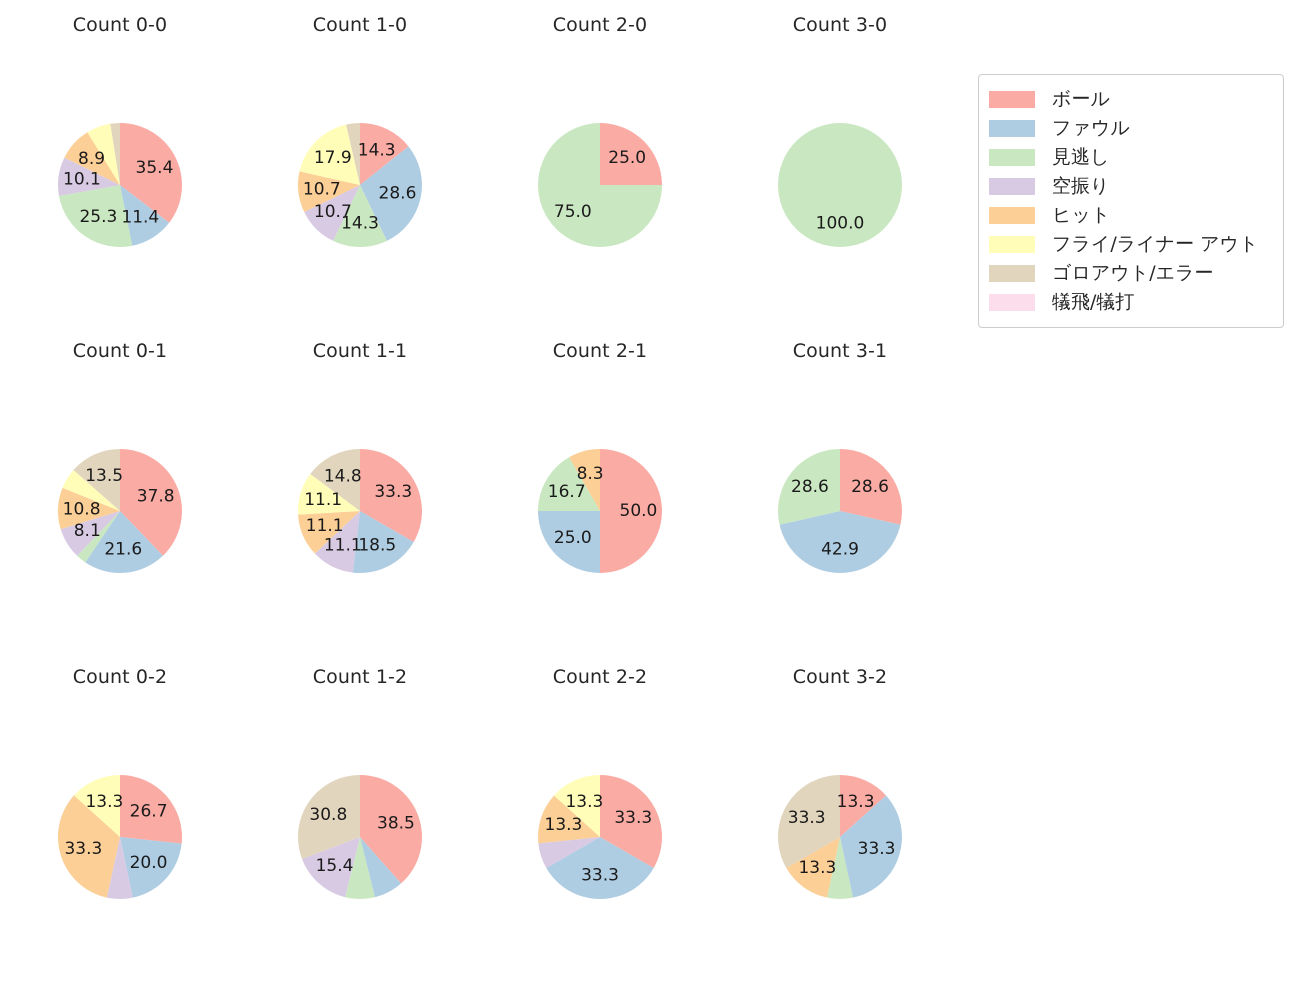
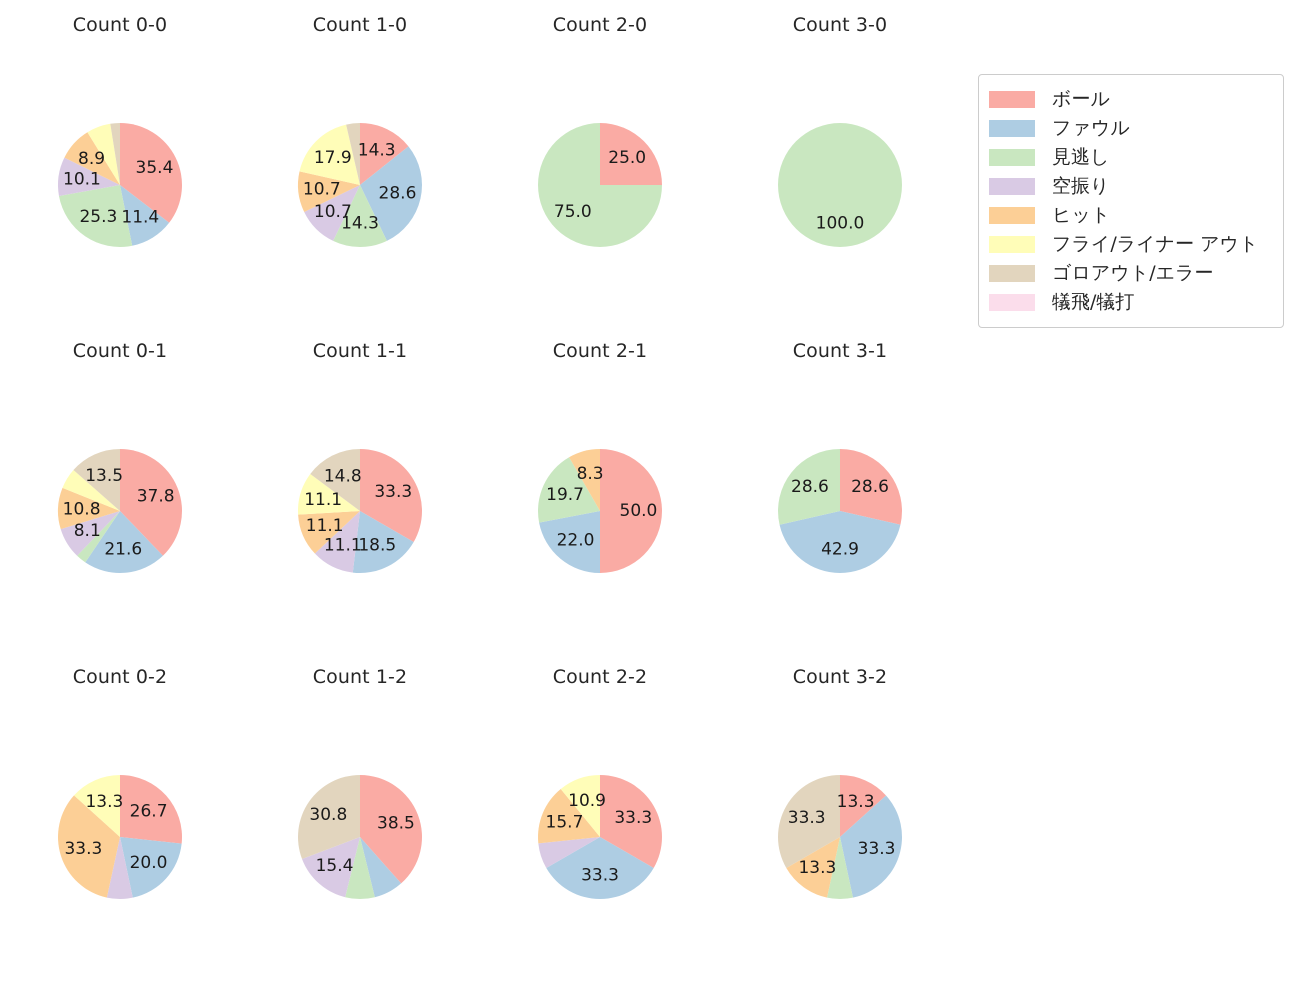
Count 2-1/ファウル: 25.0 -> 22.0
Count 2-1/見逃し: 16.7 -> 19.7
Count 2-2/ヒット: 13.3 -> 15.7
Count 2-2/フライ/ライナー アウト: 13.3 -> 10.9
